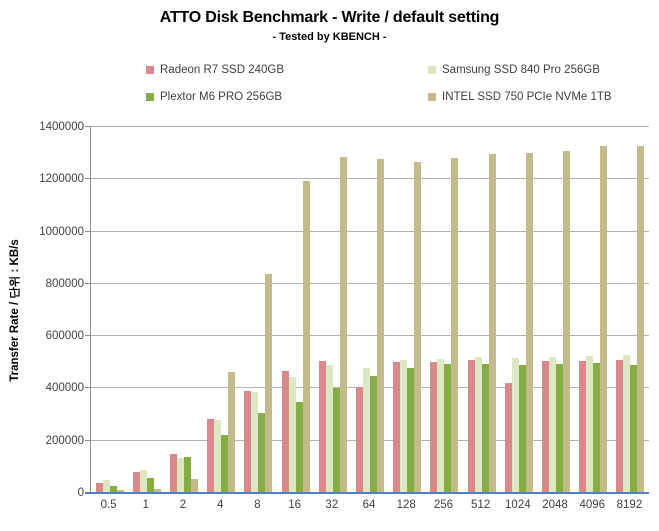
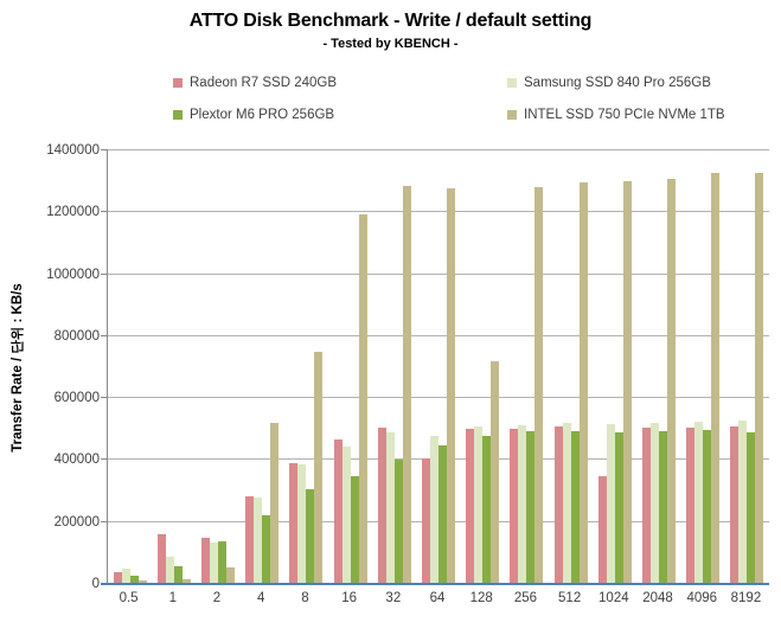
Radeon R7 SSD 240GB/1: 80000 -> 160000
INTEL SSD 750 PCIe NVMe 1TB/4: 460000 -> 520000
INTEL SSD 750 PCIe NVMe 1TB/8: 840000 -> 750000
INTEL SSD 750 PCIe NVMe 1TB/128: 1270000 -> 720000
Radeon R7 SSD 240GB/1024: 420000 -> 350000
